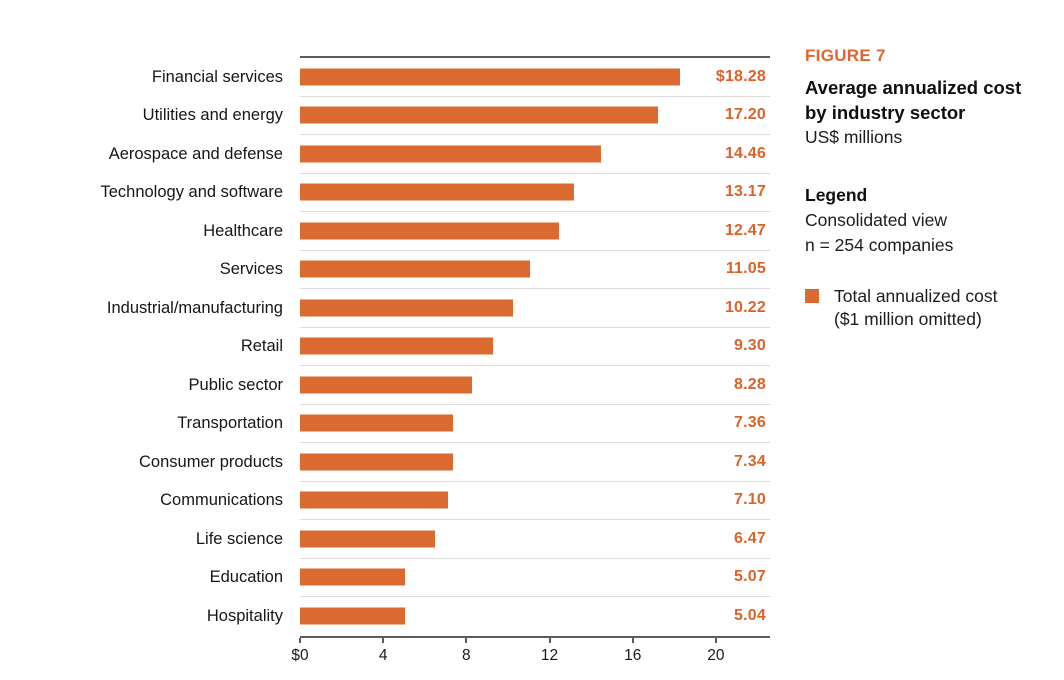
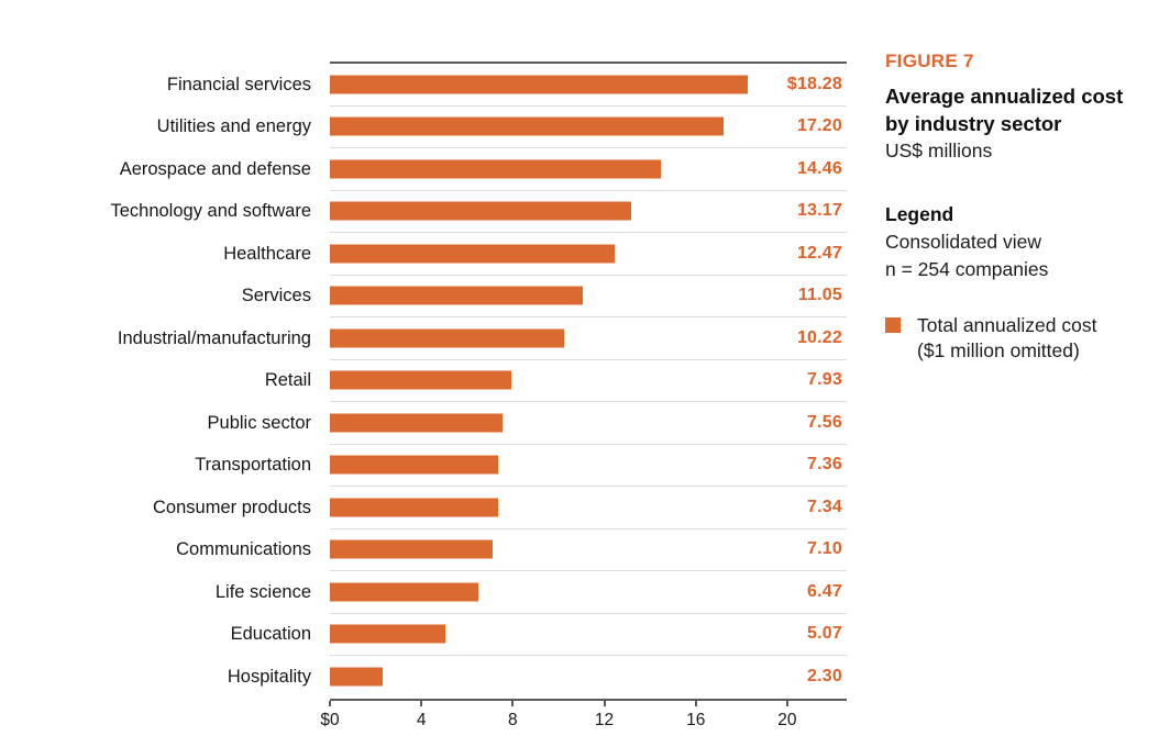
Retail: 9.30 -> 7.93
Public sector: 8.28 -> 7.56
Hospitality: 5.04 -> 2.30
